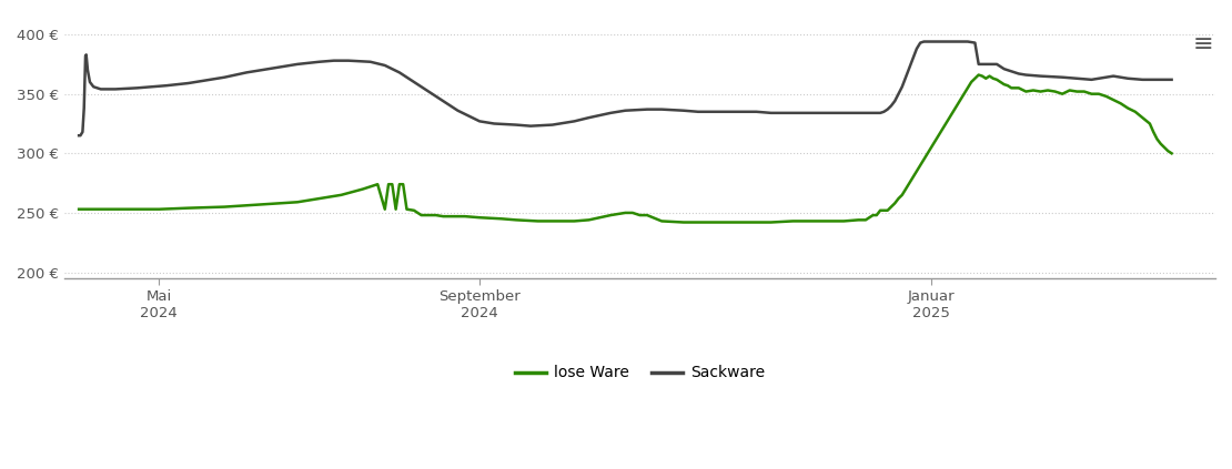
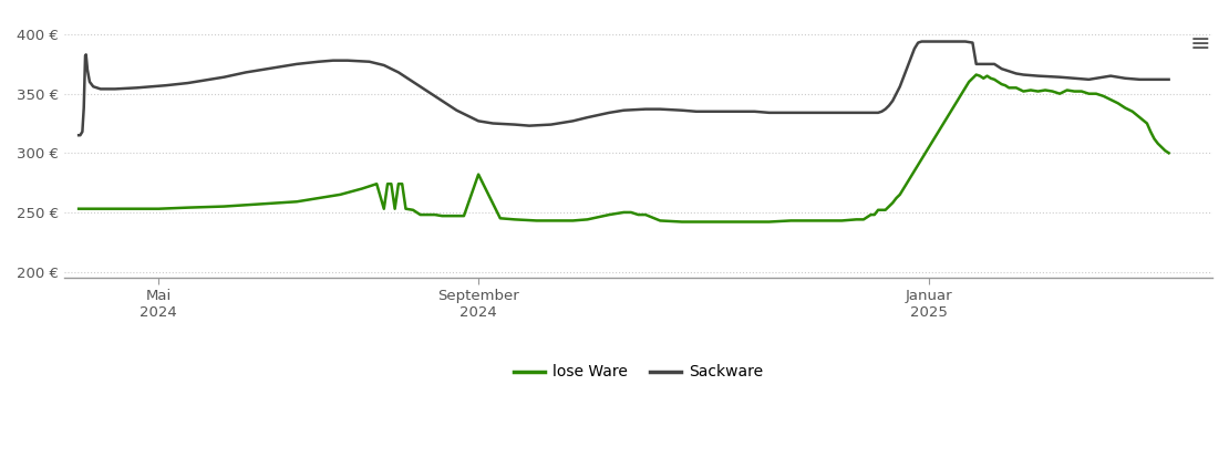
lose Ware/September 2024: 246 € -> 282 €
